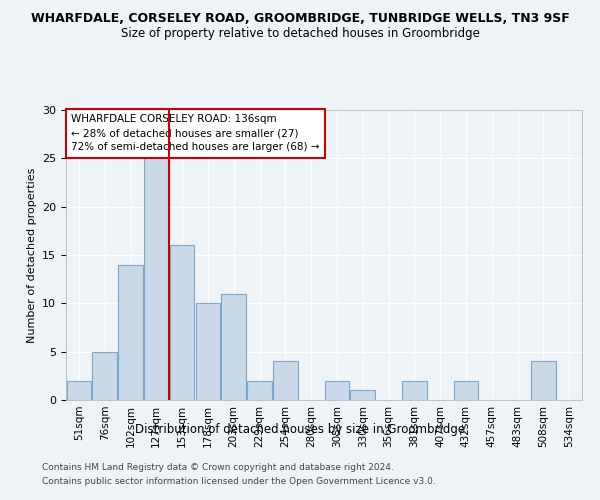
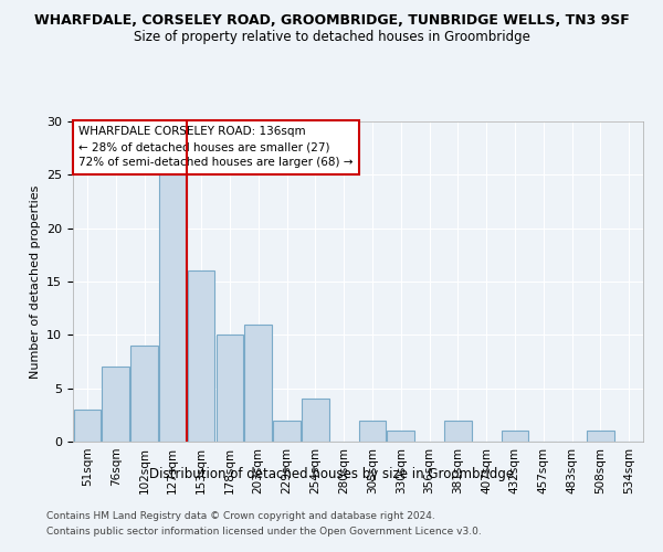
51sqm: 2 -> 3
76sqm: 5 -> 7
102sqm: 14 -> 9
432sqm: 2 -> 1
508sqm: 4 -> 1
